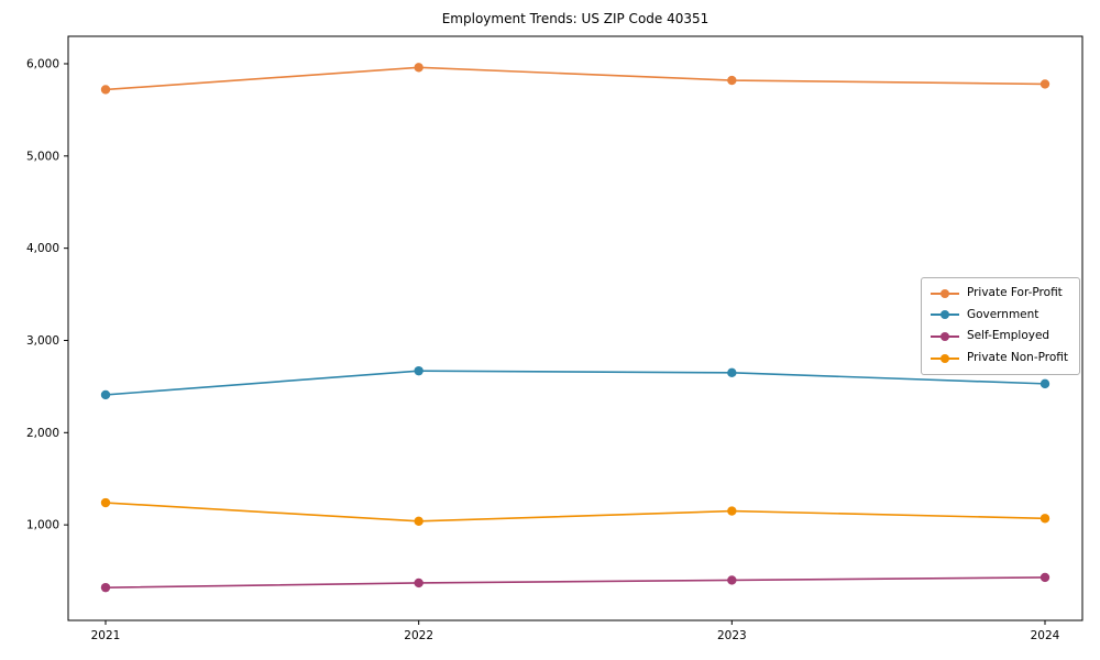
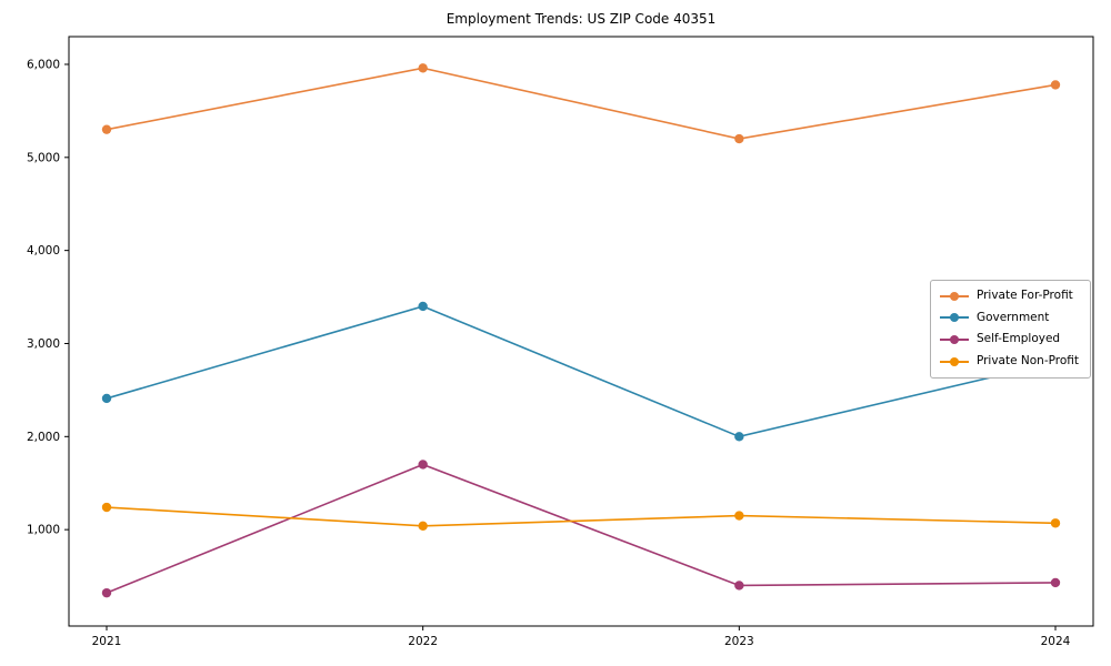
Private For-Profit/2021: 5700 -> 5300
Government/2022: 2700 -> 3400
Self-Employed/2022: 400 -> 1700
Private For-Profit/2023: 5800 -> 5200
Government/2023: 2600 -> 2000
Government/2024: 2500 -> 2800
